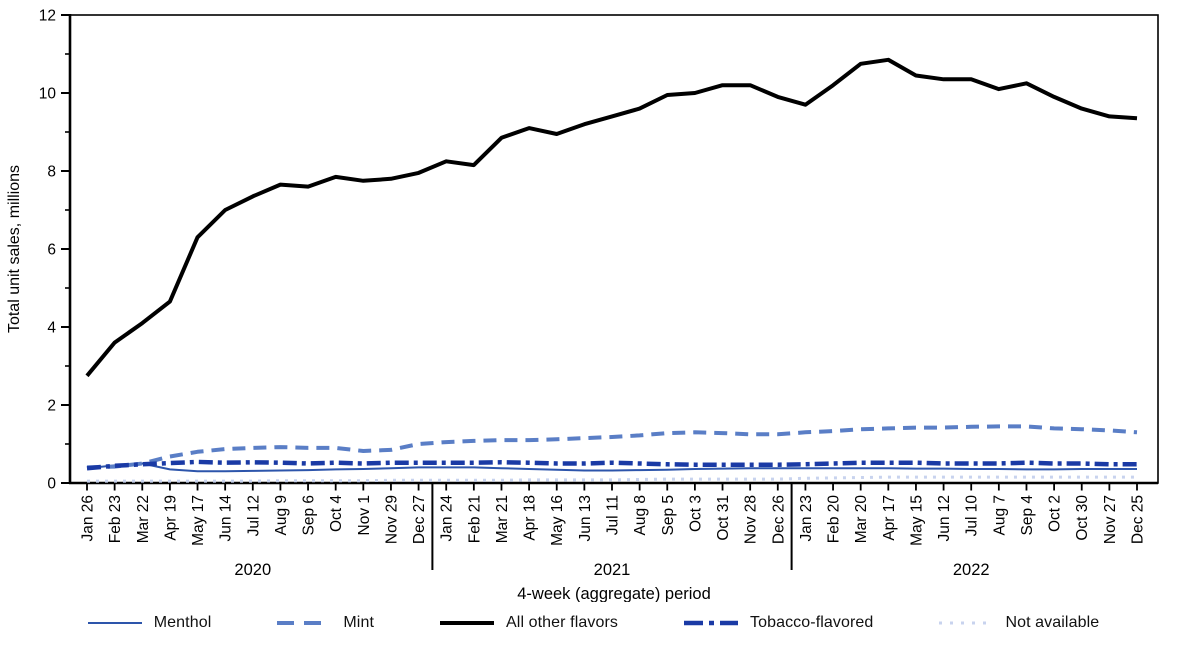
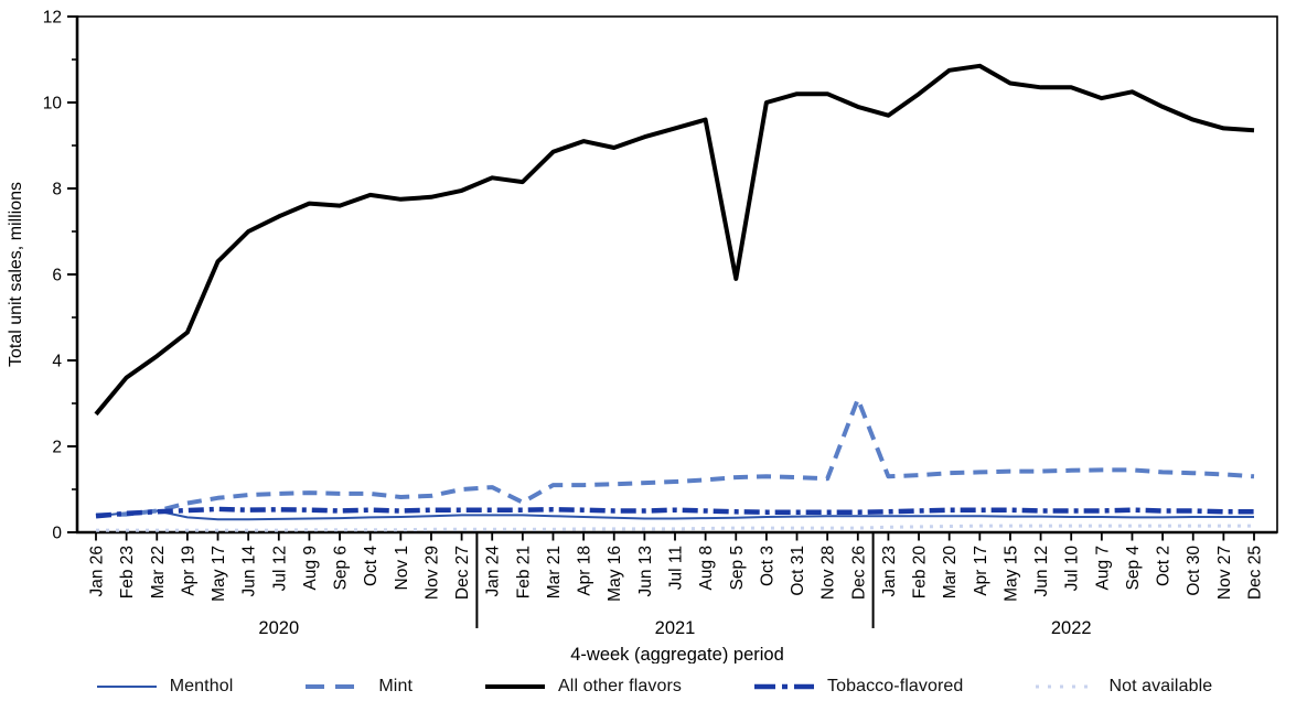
Mint/Feb 21: 1.1 -> 0.7
All other flavors/Sep 5: 9.9 -> 5.9
Mint/Dec 26: 1.2 -> 3.1
